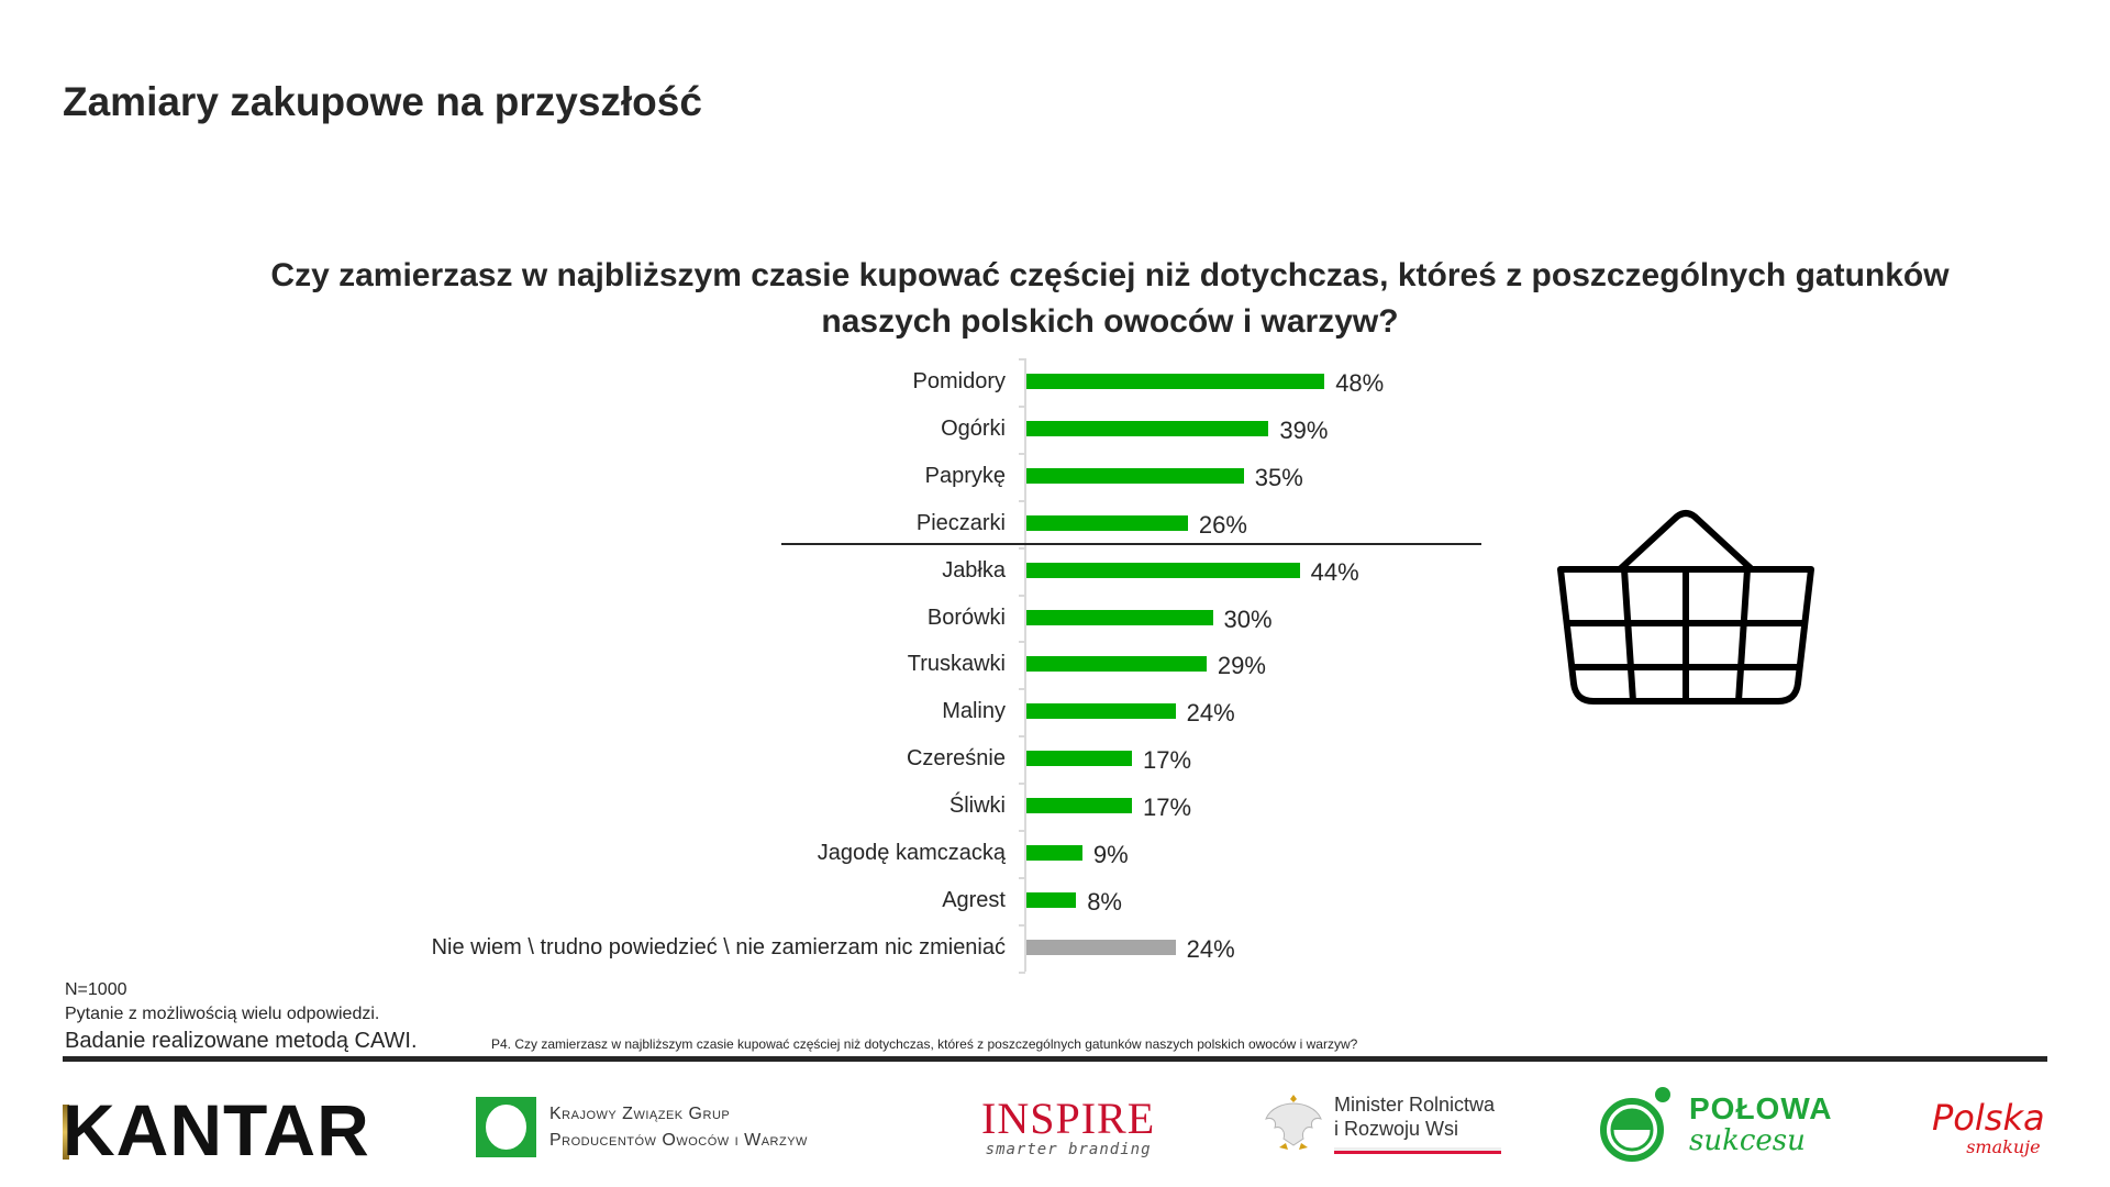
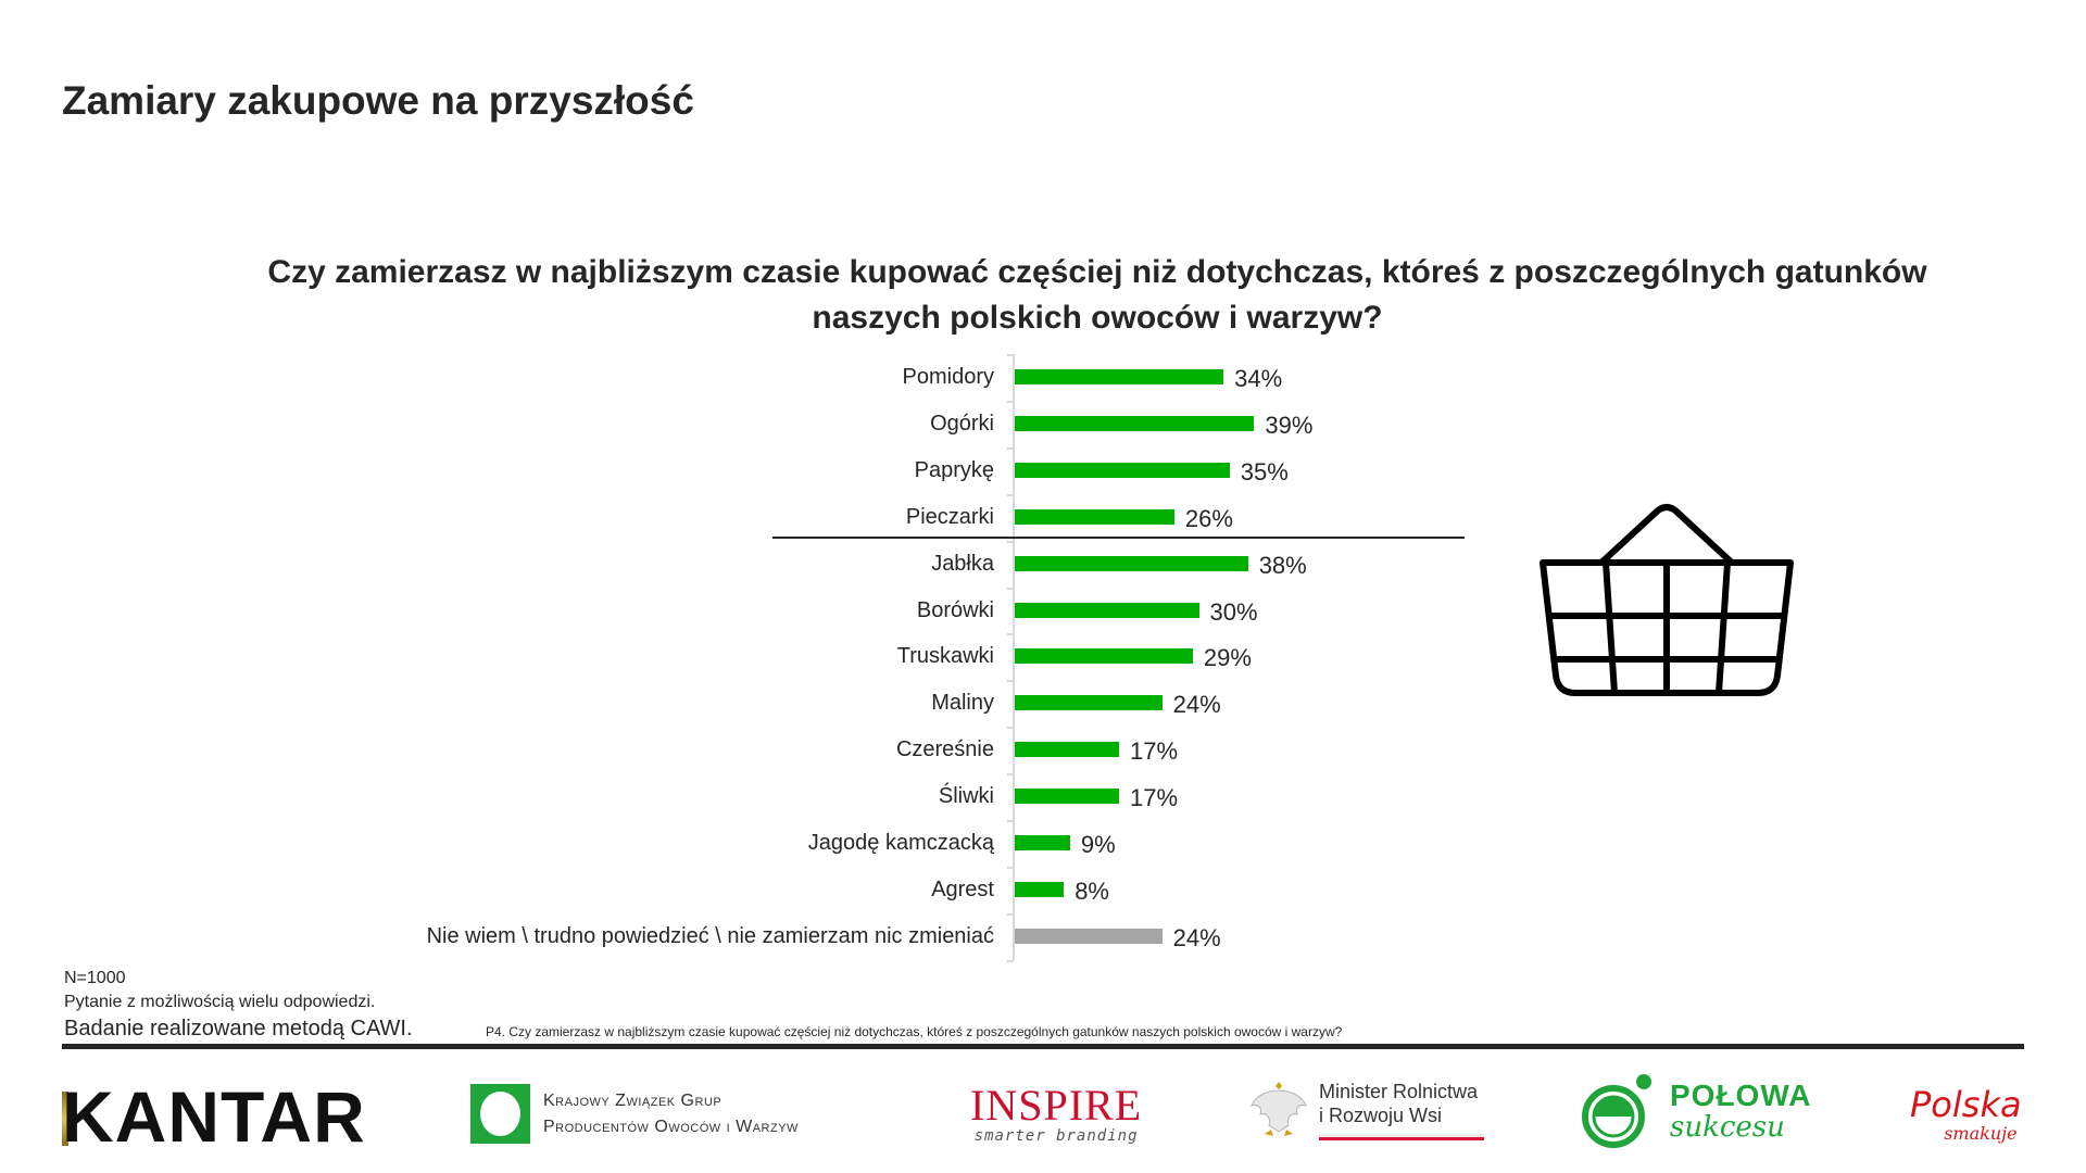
Pomidory: 48% -> 34%
Jabłka: 44% -> 38%
